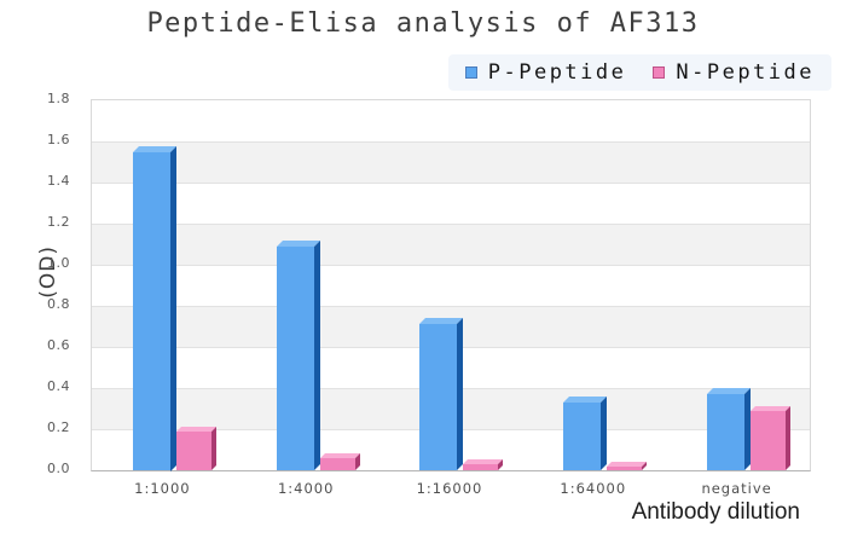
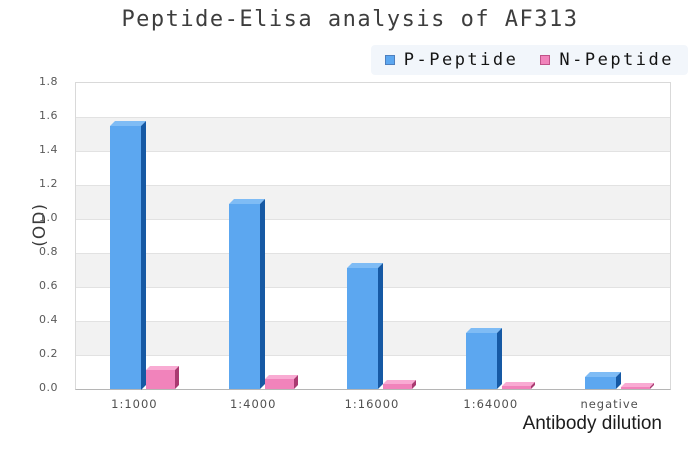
N-Peptide/1:1000: 0.19 -> 0.11
P-Peptide/negative: 0.37 -> 0.07
N-Peptide/negative: 0.29 -> 0.01
